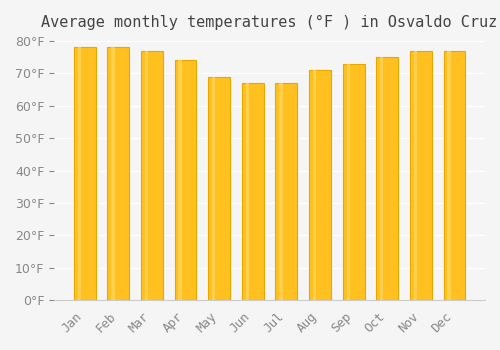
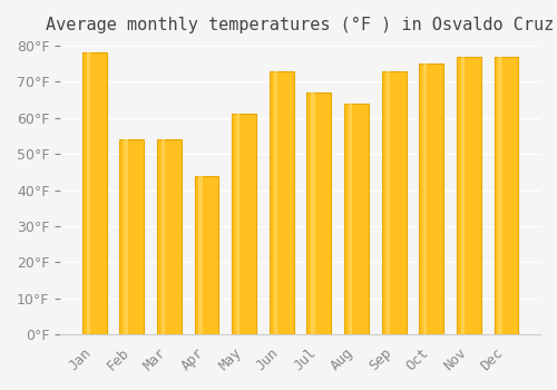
Feb: 78°F -> 54°F
Mar: 77°F -> 54°F
Apr: 74°F -> 44°F
May: 69°F -> 61°F
Jun: 67°F -> 73°F
Aug: 71°F -> 64°F
